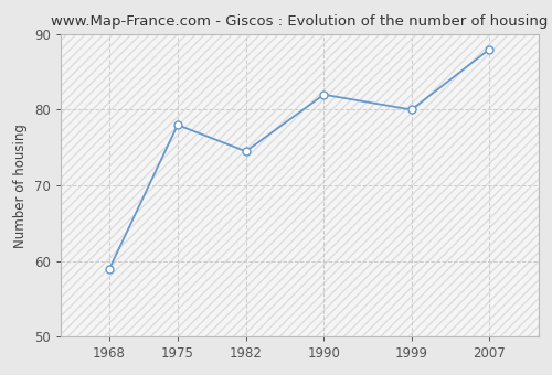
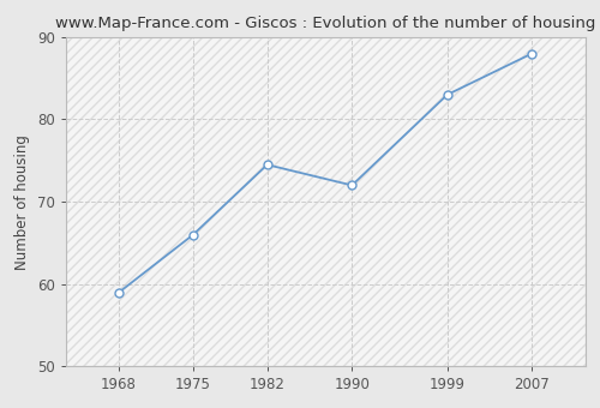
1975: 78.0 -> 66.0
1990: 82.0 -> 72.0
1999: 80.0 -> 83.0
